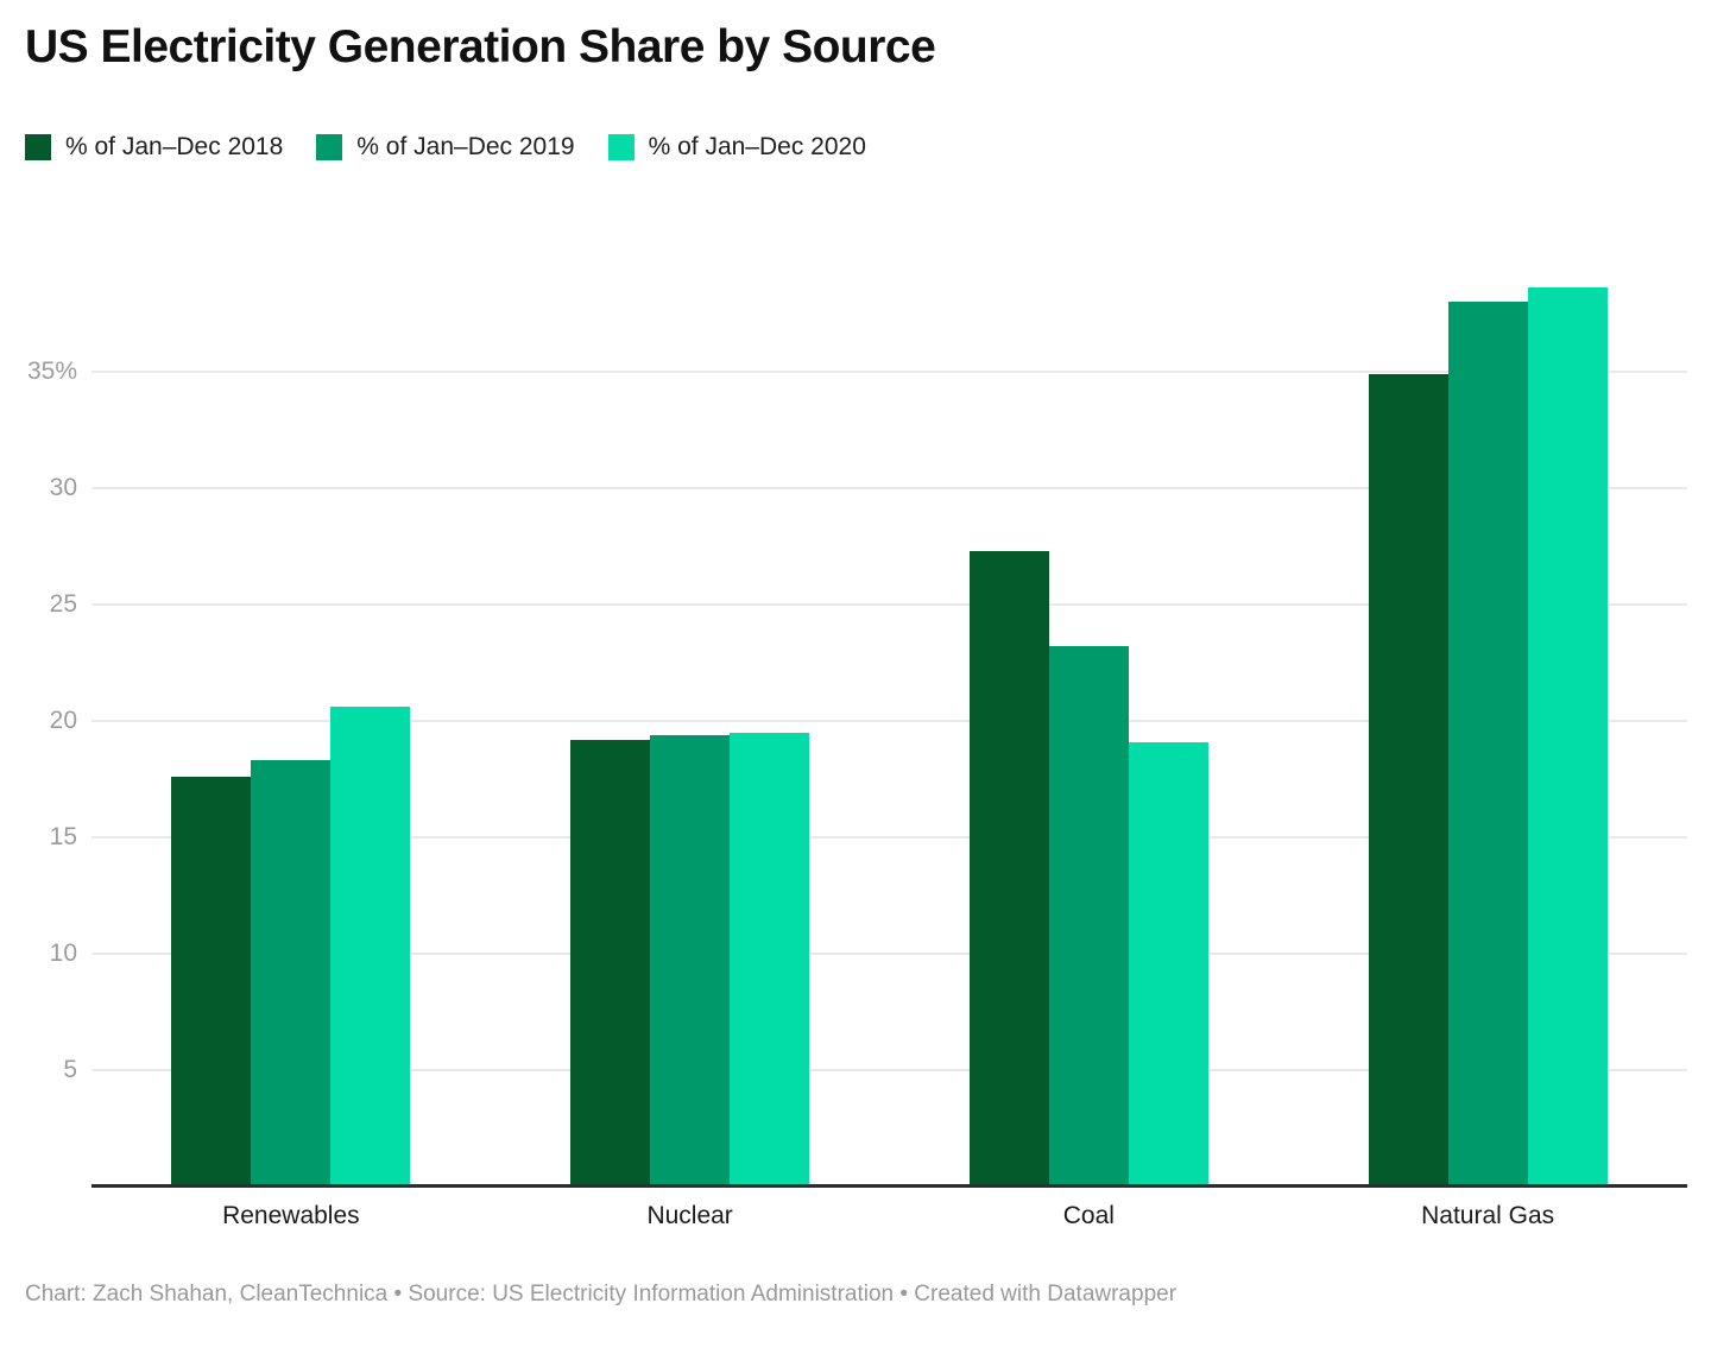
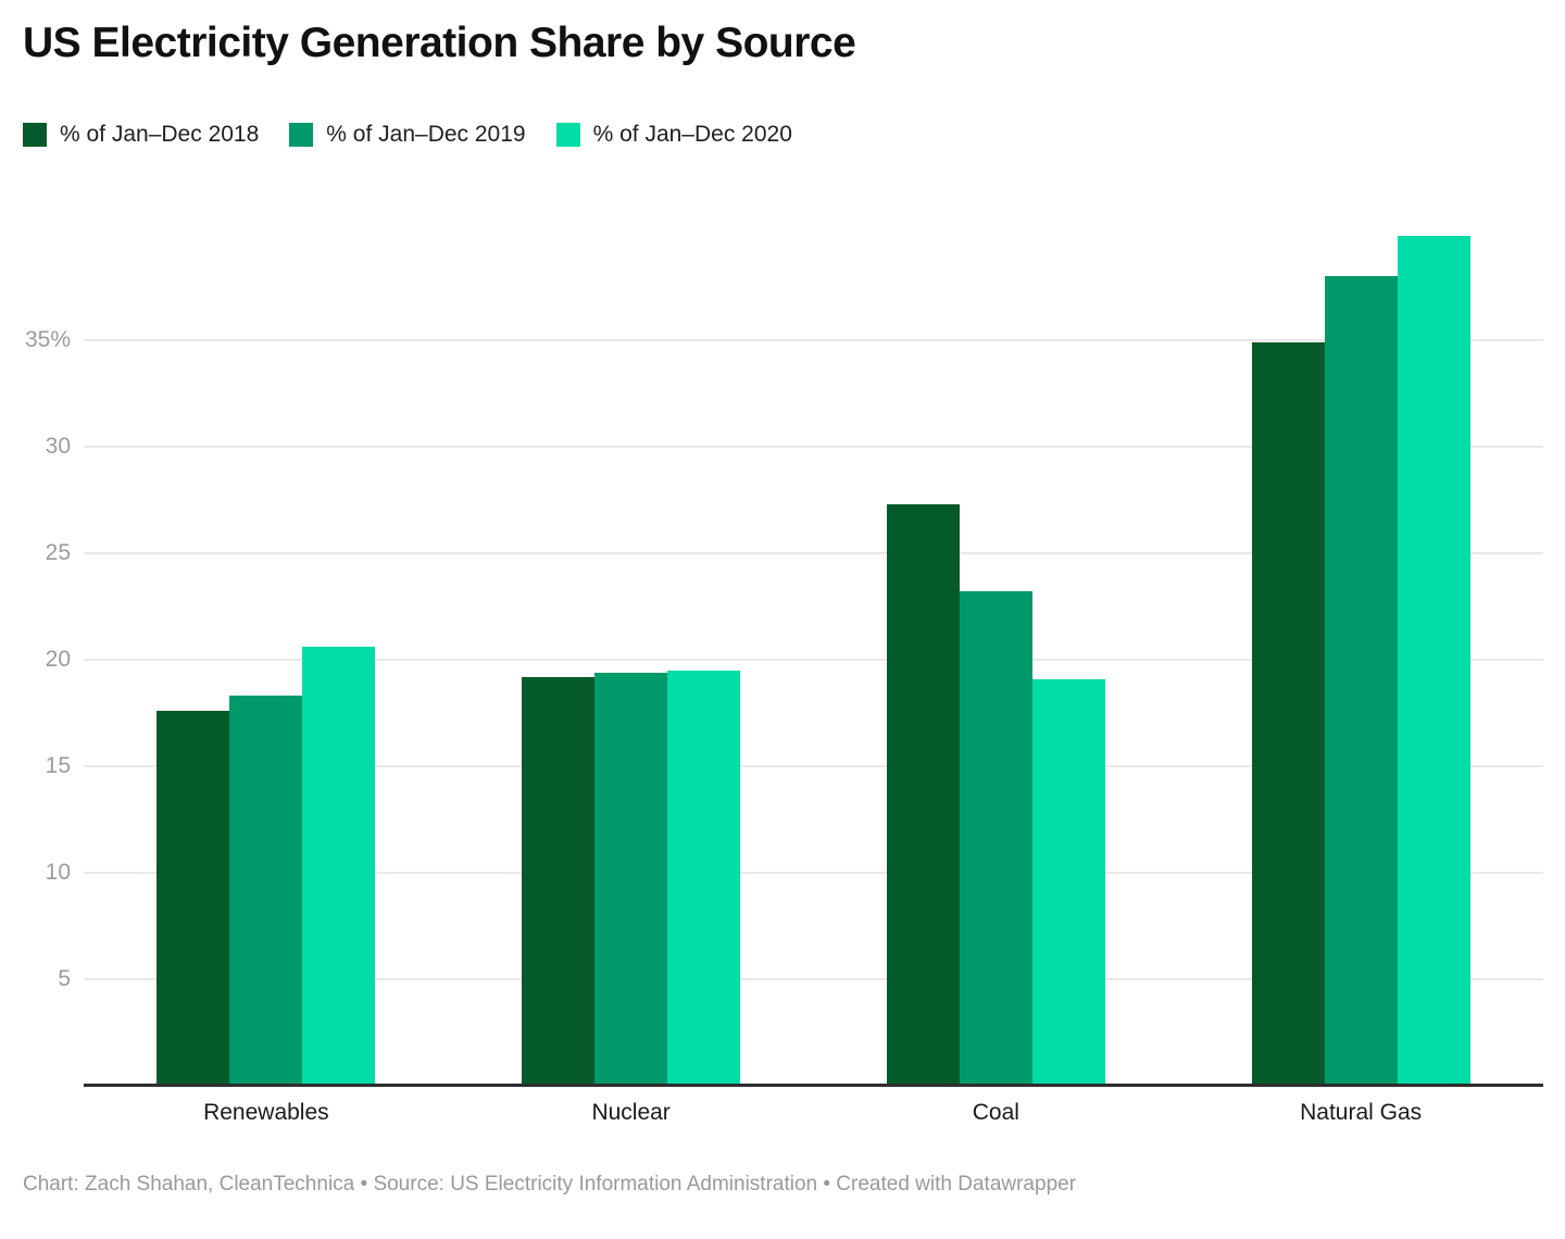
% of Jan–Dec 2020/Natural Gas: 38.6% -> 39.9%
